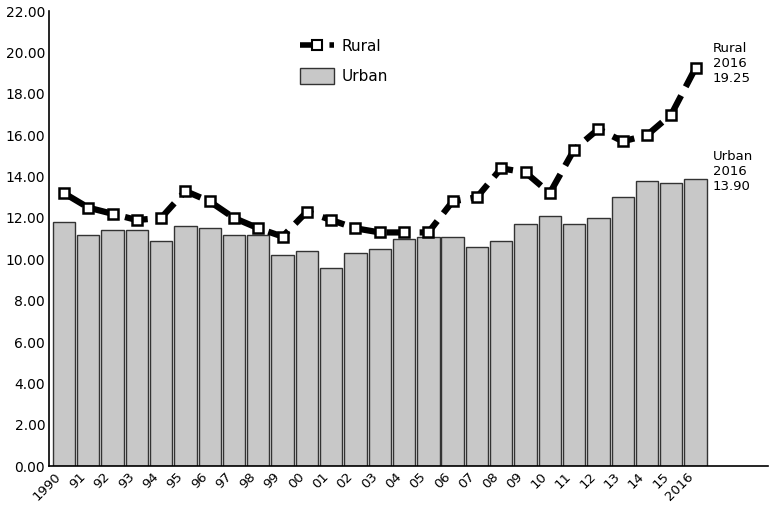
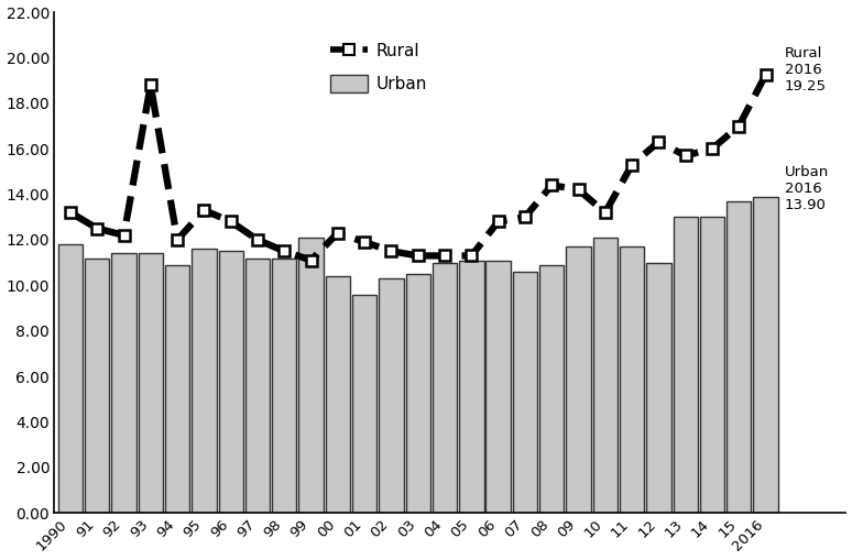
Rural/93: 11.90 -> 18.80
Urban/99: 10.2 -> 12.1
Urban/12: 12.0 -> 11.0
Urban/14: 13.8 -> 13.0
